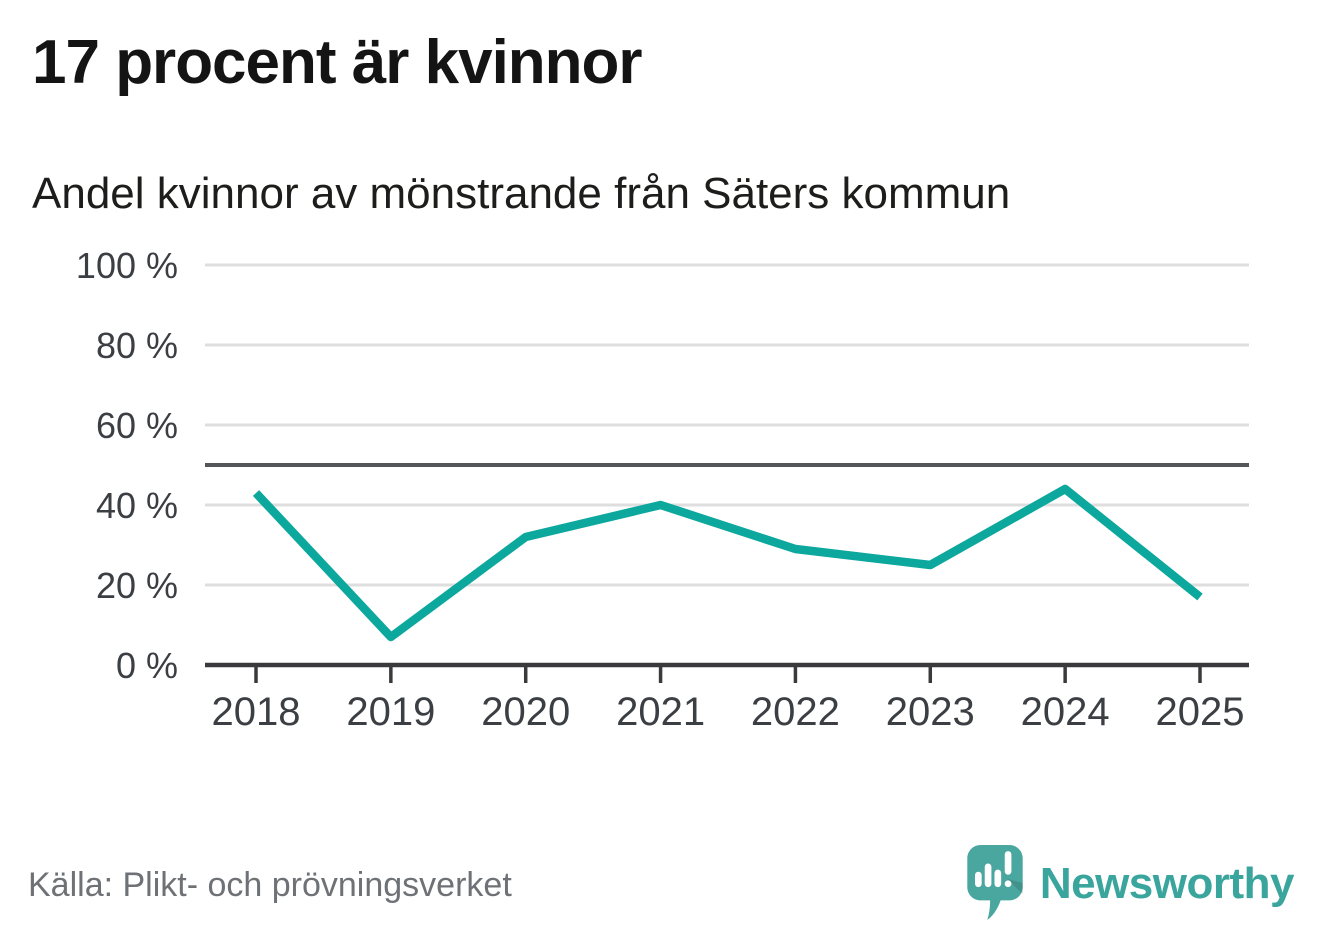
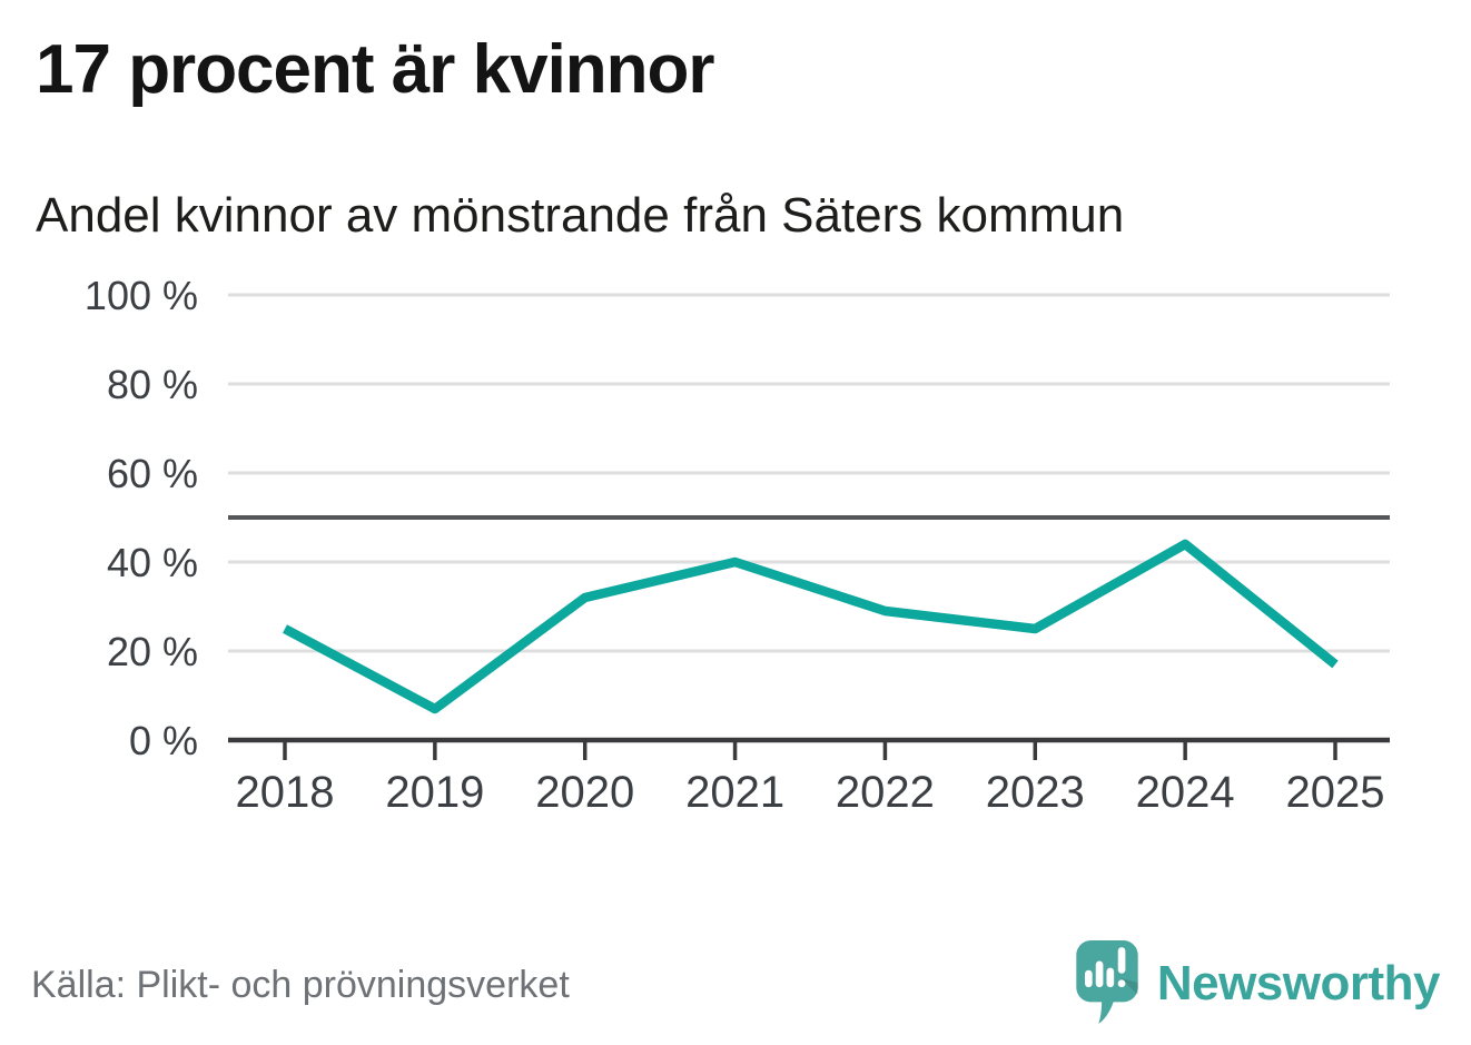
2018: 43% -> 25%
